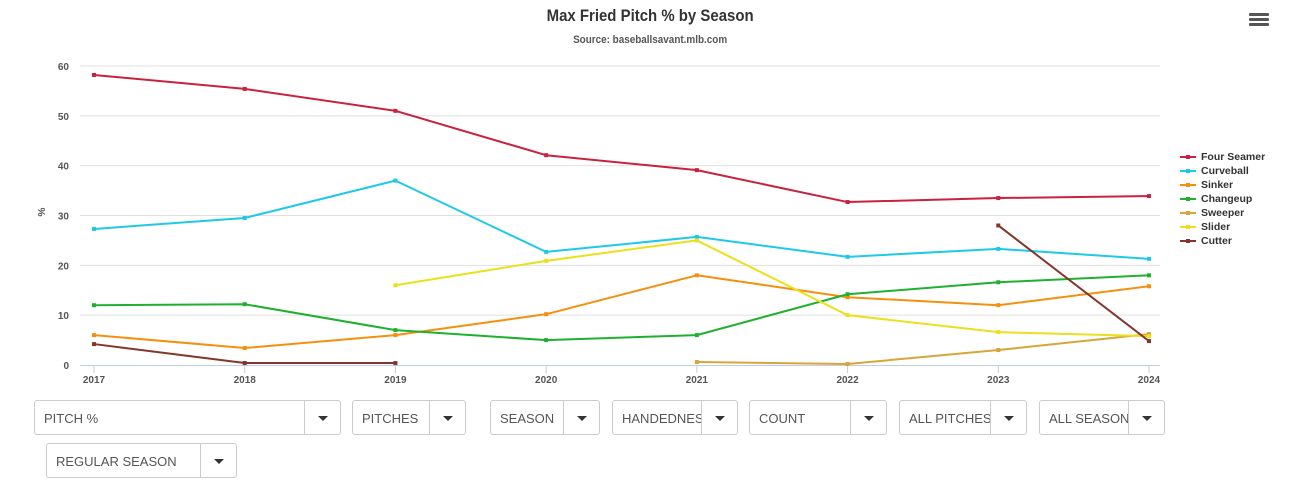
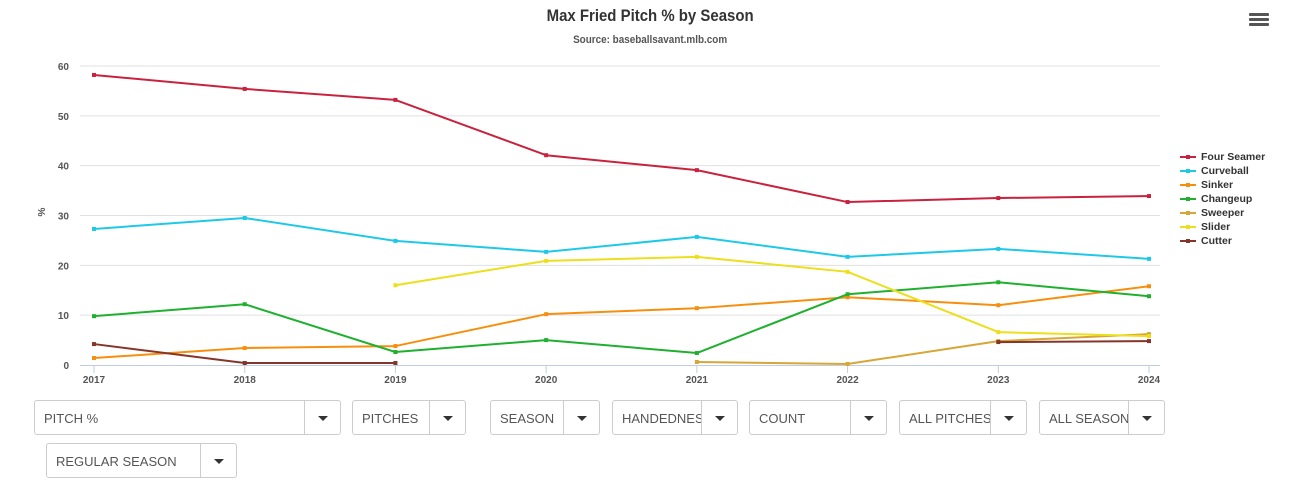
Sinker/2017: 6 -> 1
Changeup/2017: 12 -> 10
Four Seamer/2019: 51 -> 53
Curveball/2019: 37 -> 25
Sinker/2019: 6 -> 4
Changeup/2019: 7 -> 3
Sinker/2021: 18 -> 11
Changeup/2021: 6 -> 2
Slider/2021: 25 -> 22
Slider/2022: 10 -> 19
Sweeper/2023: 3 -> 5
Cutter/2023: 28 -> 5
Changeup/2024: 18 -> 14
